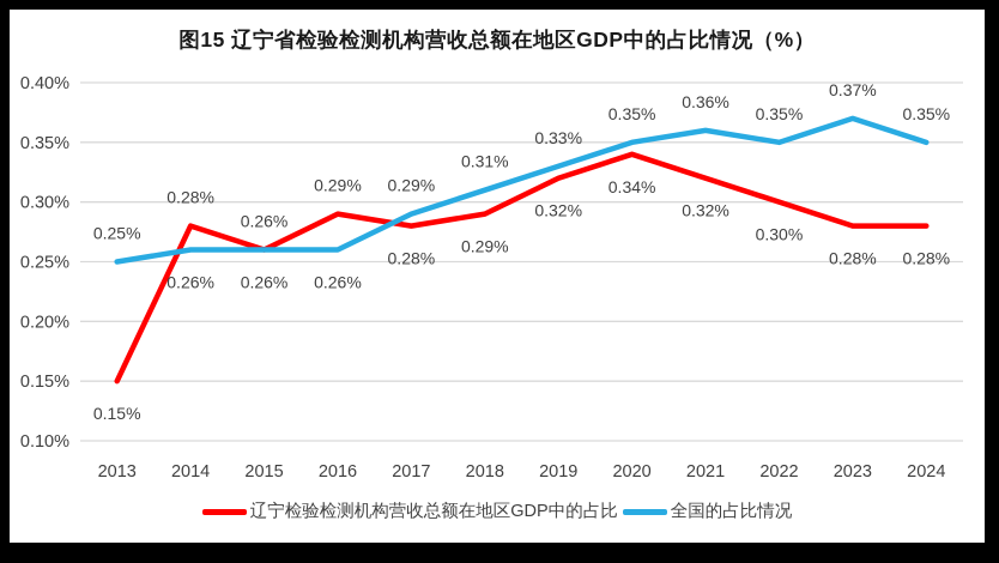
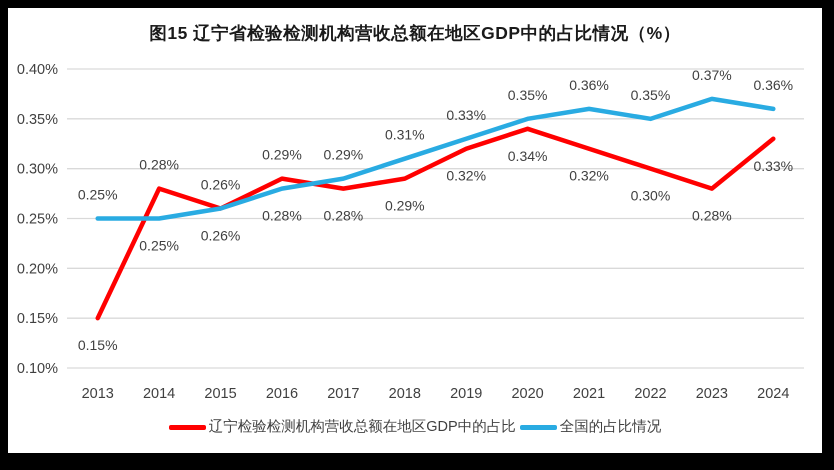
全国的占比情况/2014: 0.26% -> 0.25%
全国的占比情况/2016: 0.26% -> 0.28%
辽宁检验检测机构营收总额在地区GDP中的占比/2024: 0.28% -> 0.33%
全国的占比情况/2024: 0.35% -> 0.36%
